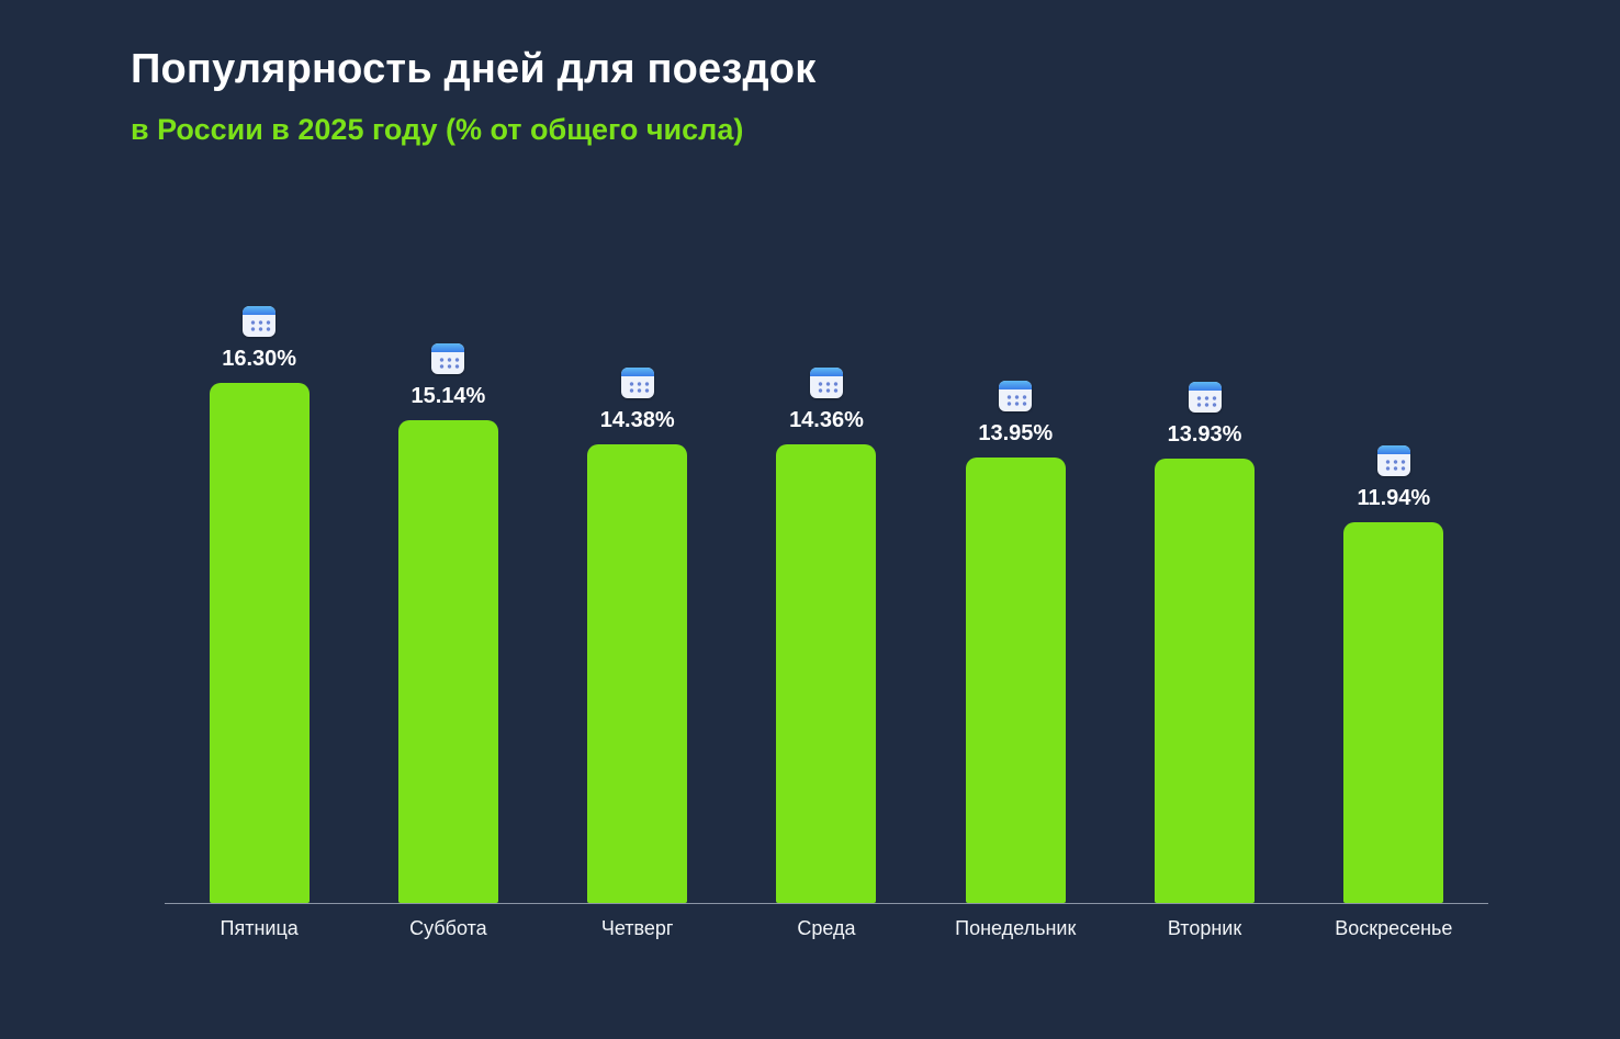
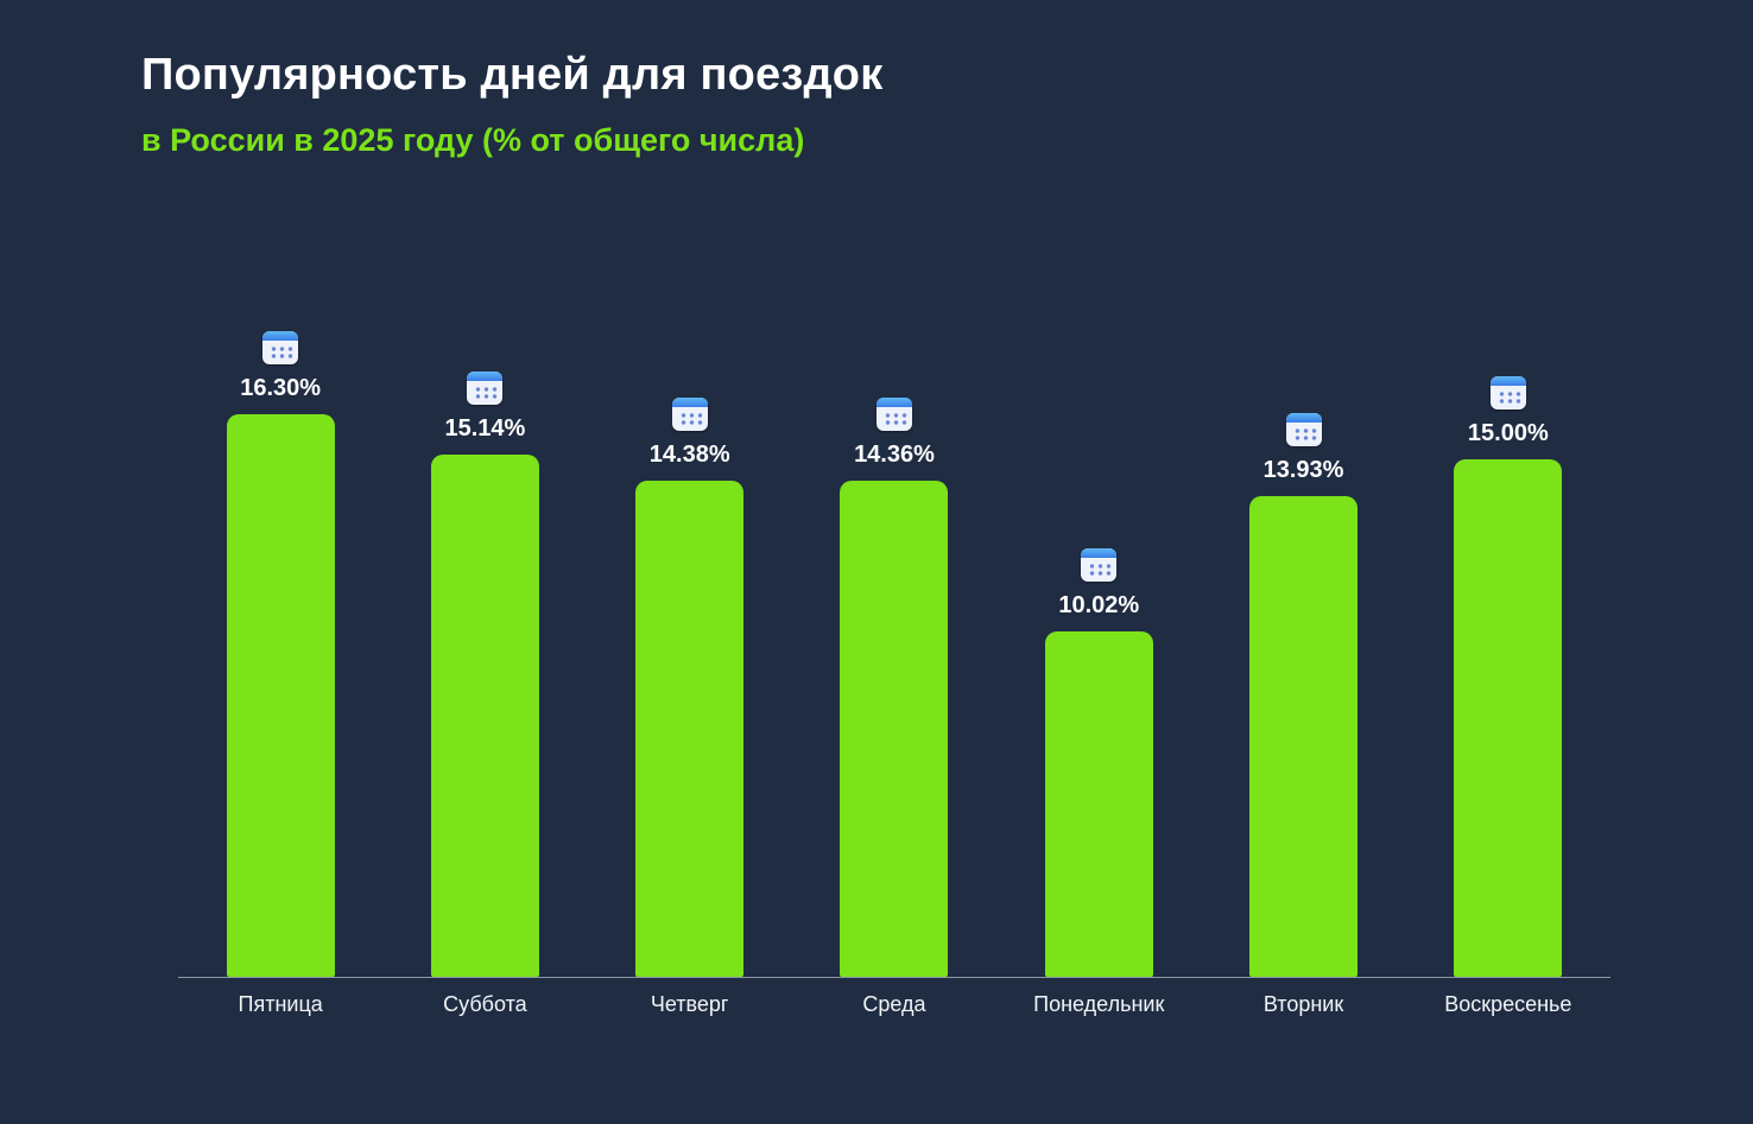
Понедельник: 13.95% -> 10.02%
Воскресенье: 11.94% -> 15.00%
